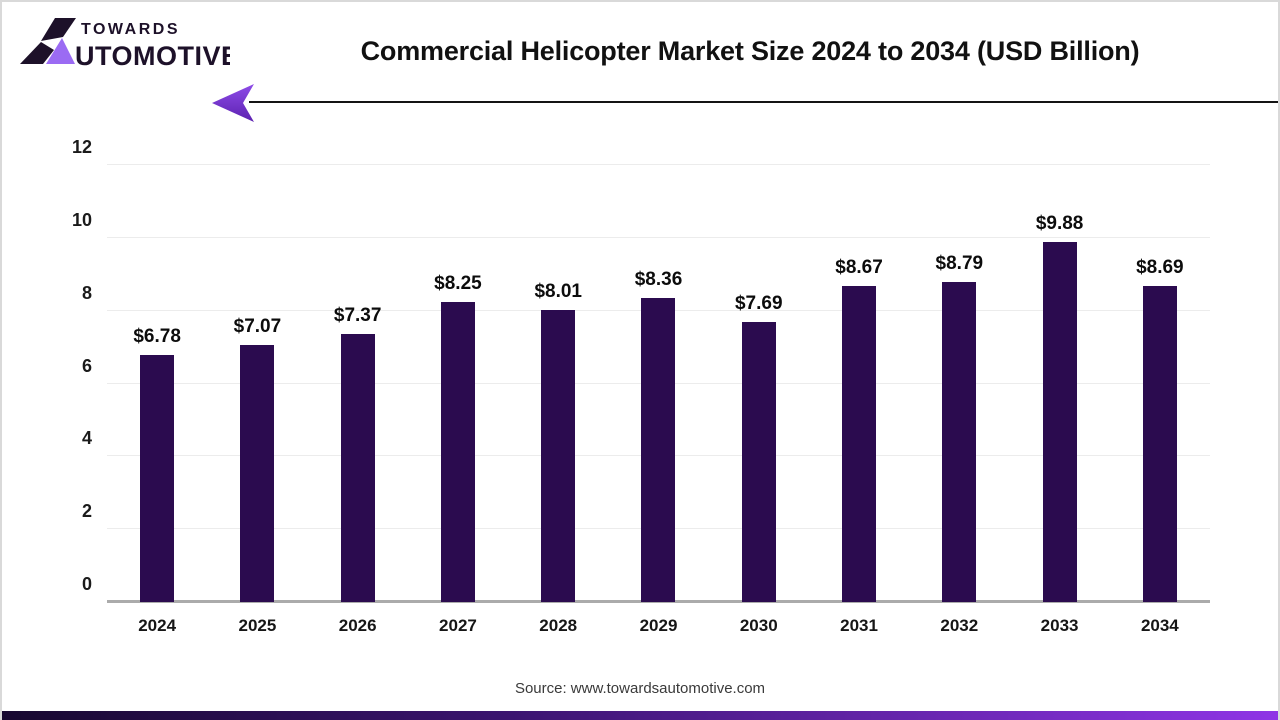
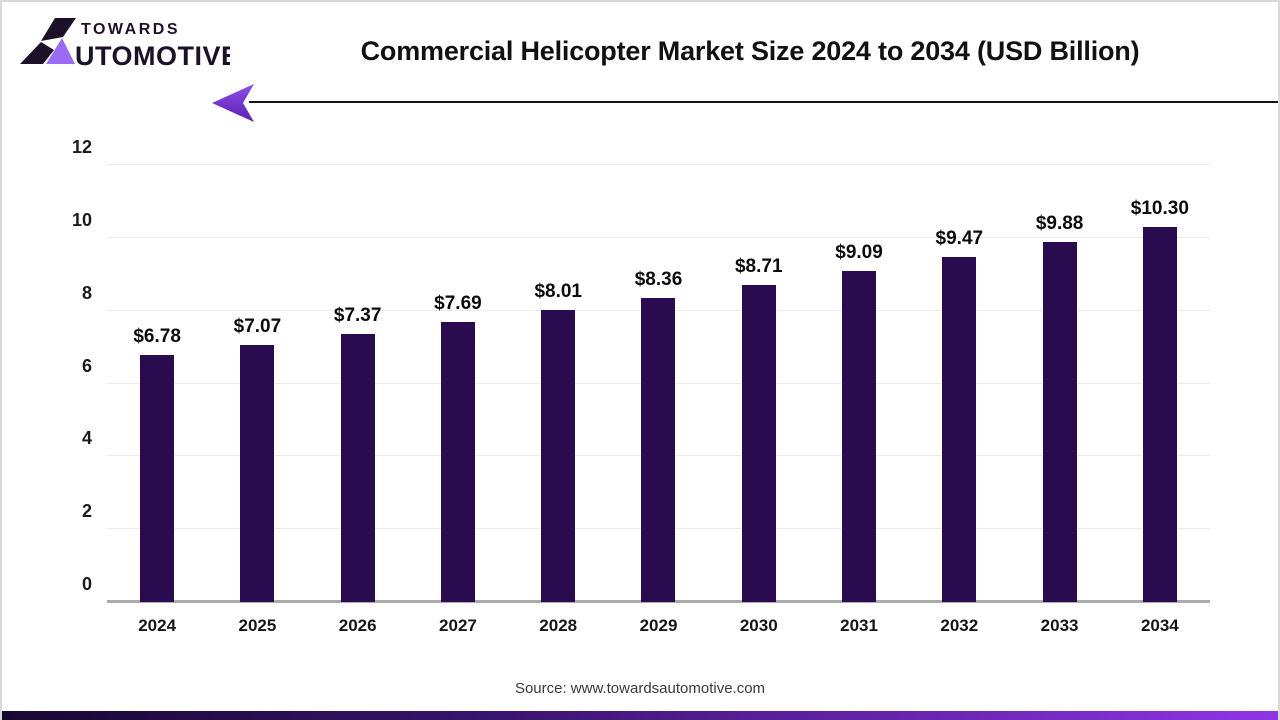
2027: $8.25 -> $7.69
2030: $7.69 -> $8.71
2031: $8.67 -> $9.09
2032: $8.79 -> $9.47
2034: $8.69 -> $10.30
